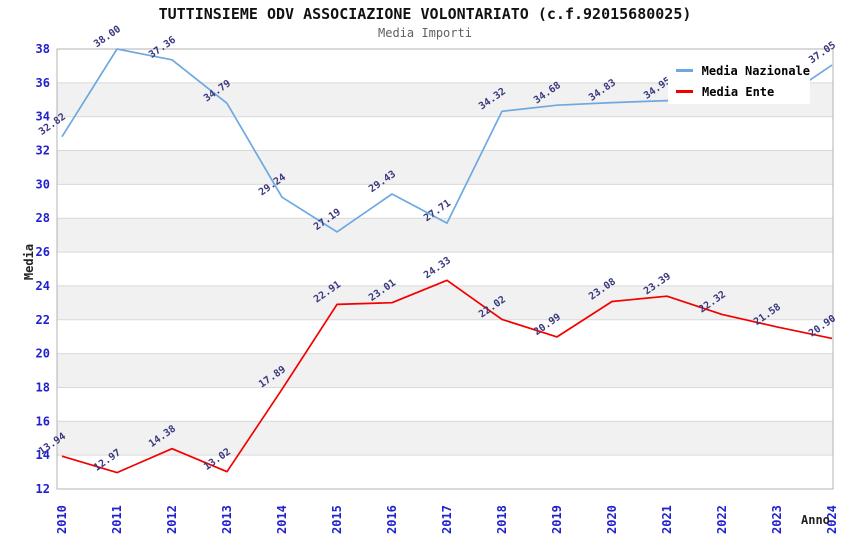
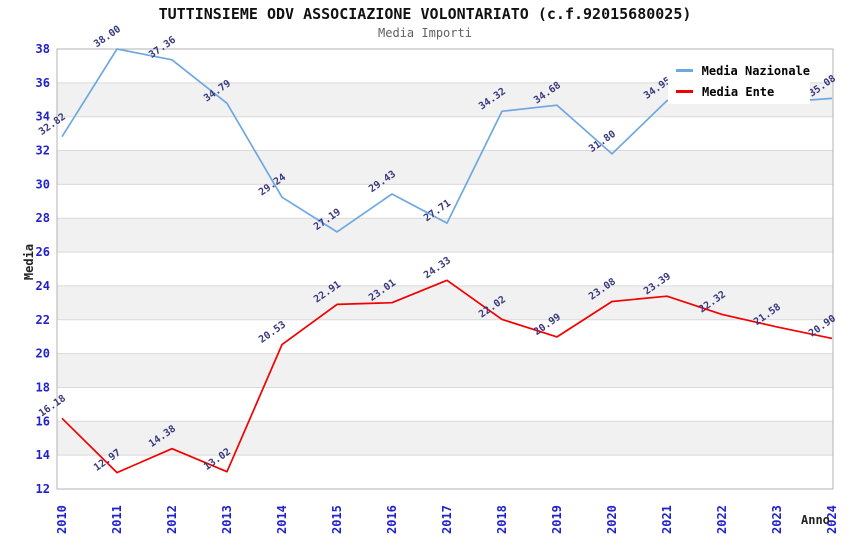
Media Ente/2010: 13.94 -> 16.18
Media Ente/2014: 17.89 -> 20.53
Media Nazionale/2020: 34.83 -> 31.80
Media Nazionale/2024: 37.05 -> 35.08
